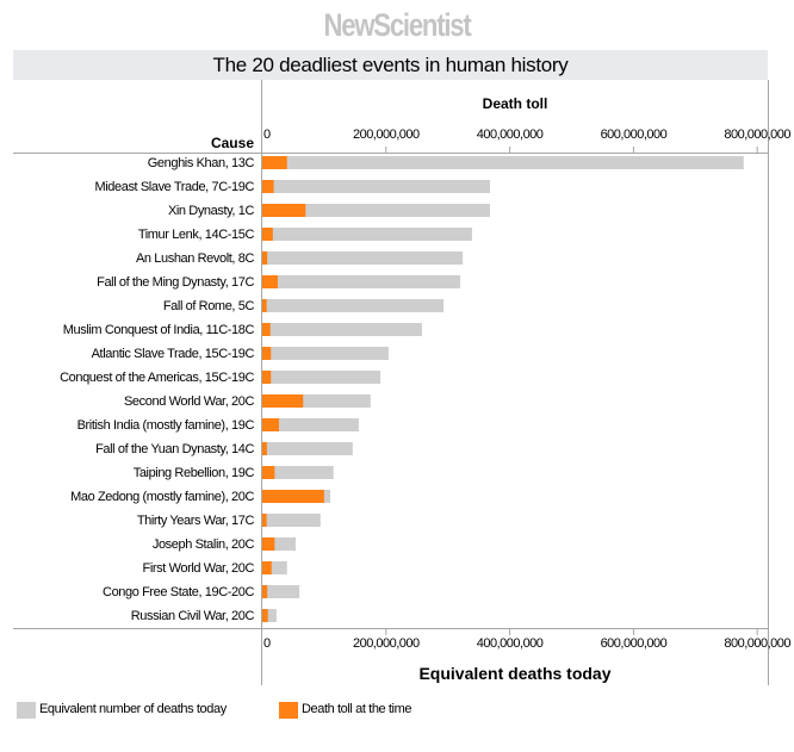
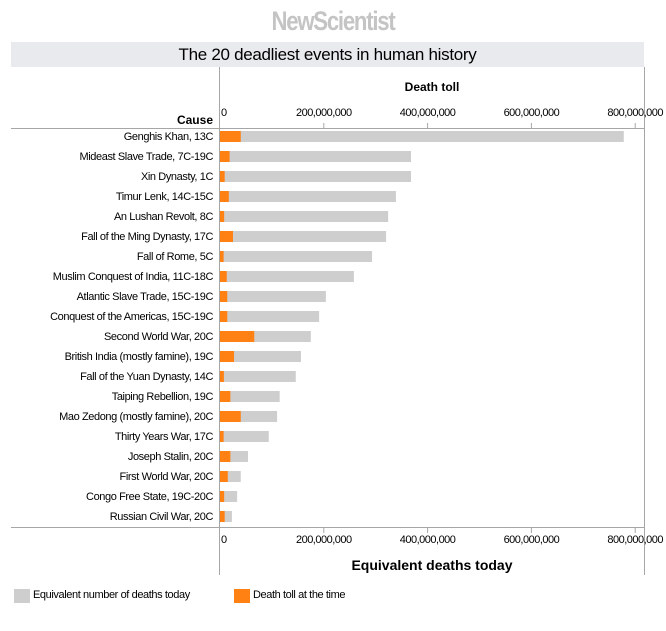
Death toll at the time/Xin Dynasty, 1C: 70000000 -> 10000000
Death toll at the time/Mao Zedong (mostly famine), 20C: 100000000 -> 40000000
Equivalent number of deaths today/Congo Free State, 19C-20C: 60000000 -> 30000000
